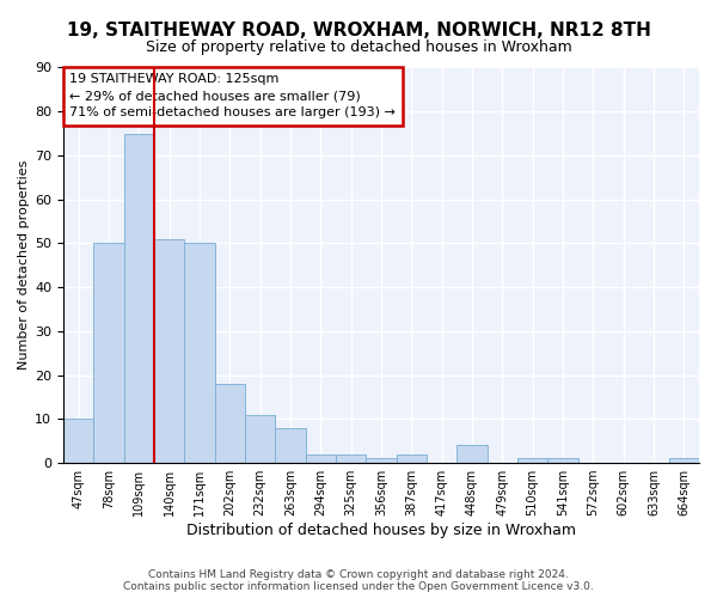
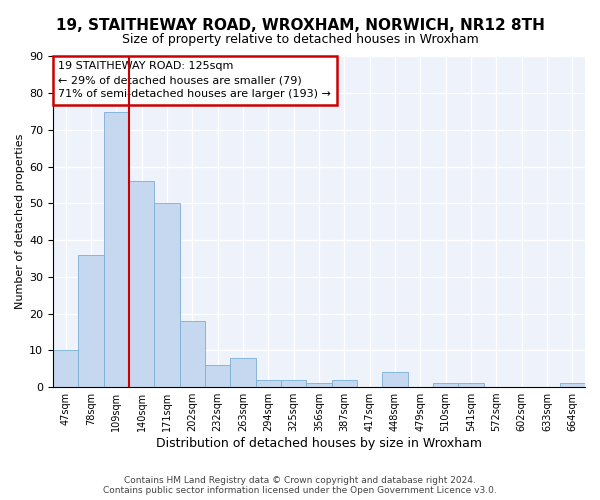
78sqm: 50 -> 36
140sqm: 51 -> 56
232sqm: 11 -> 6
